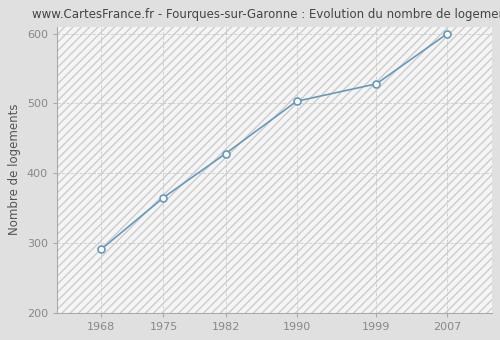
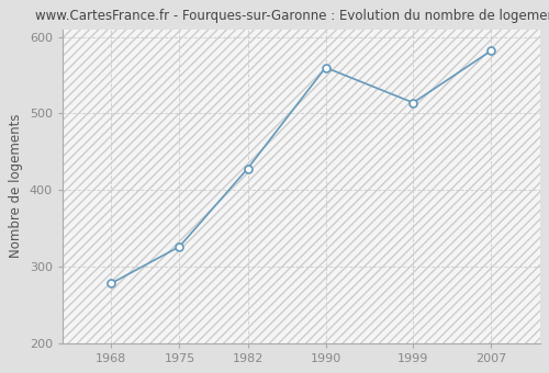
1968: 291 -> 278
1975: 365 -> 326
1990: 503 -> 560
1999: 528 -> 514
2007: 600 -> 582
